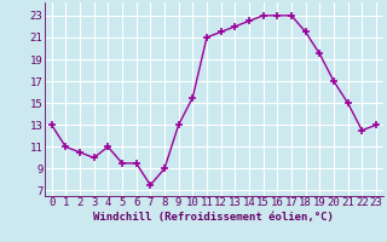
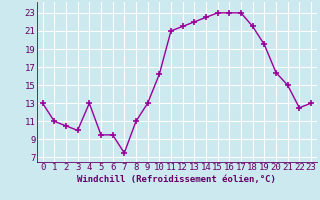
4: 11.0 -> 13.0
8: 9.0 -> 11.0
10: 15.5 -> 16.2
20: 17.0 -> 16.4
